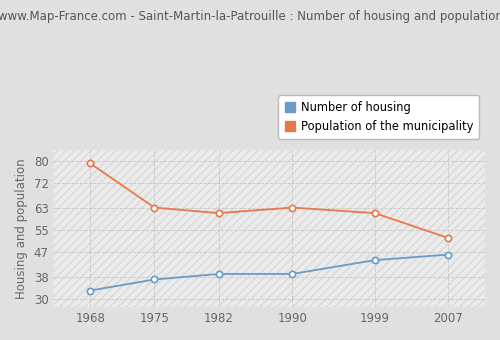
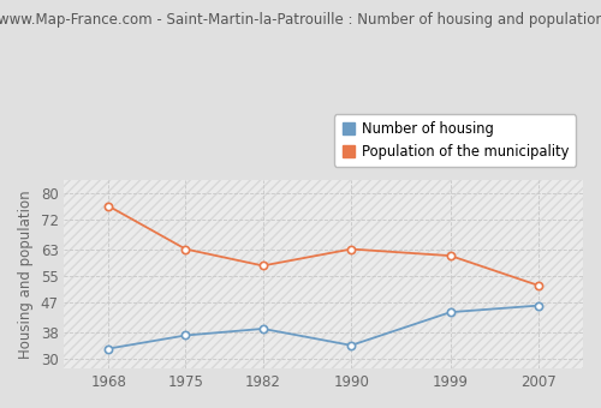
Population of the municipality/1968: 79 -> 76
Population of the municipality/1982: 61 -> 58
Number of housing/1990: 39 -> 34
